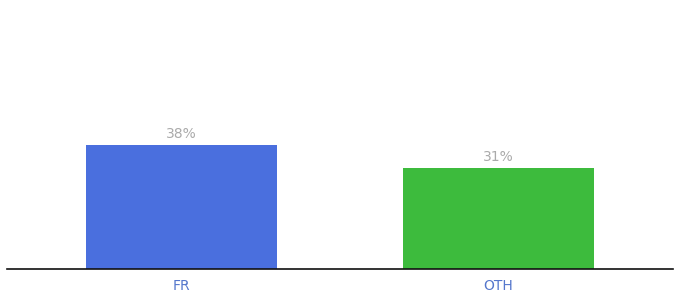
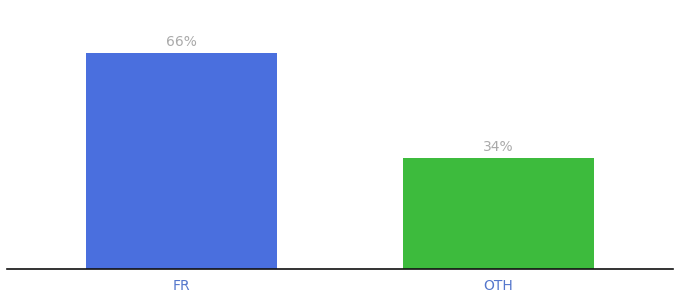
FR: 38% -> 66%
OTH: 31% -> 34%
